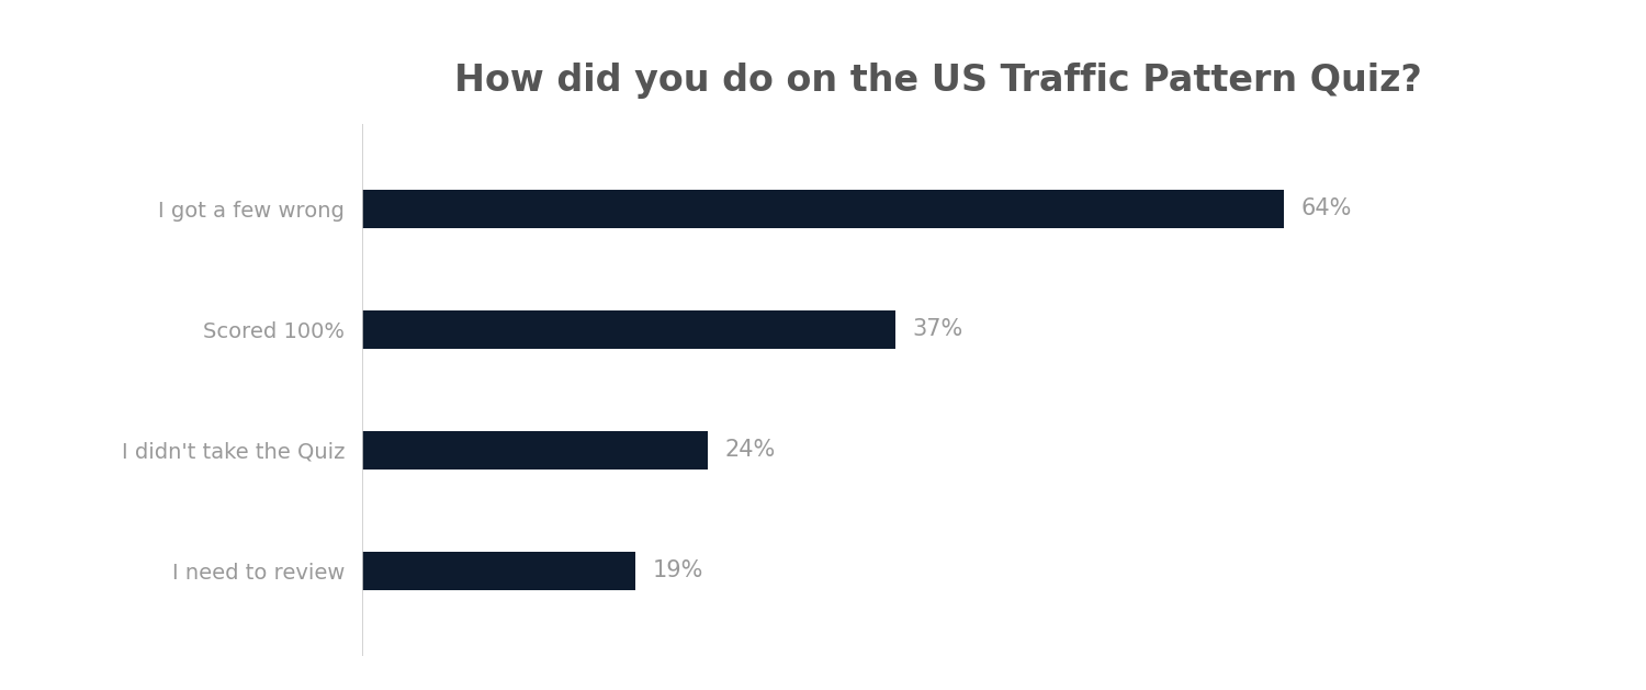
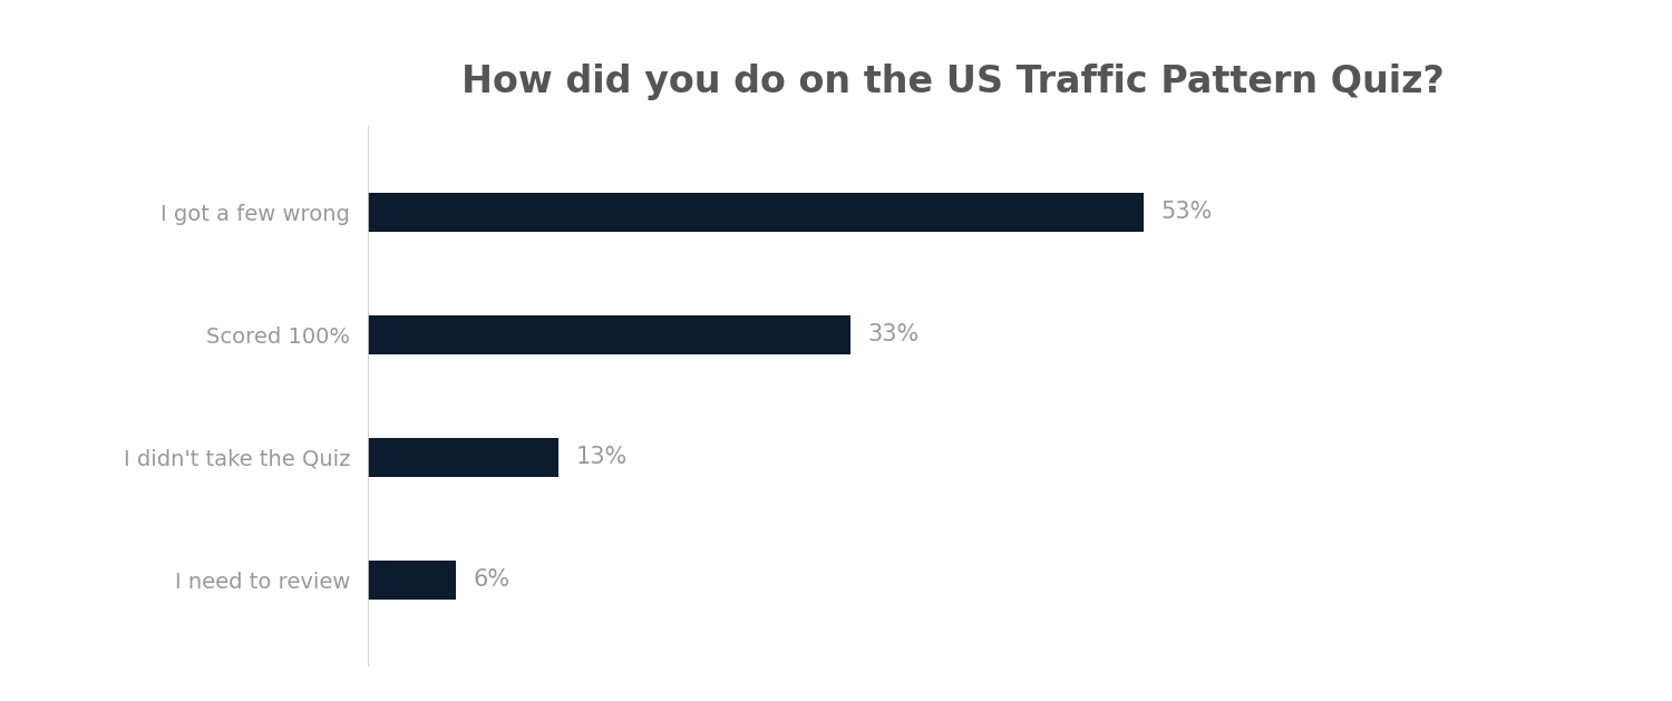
I got a few wrong: 64% -> 53%
Scored 100%: 37% -> 33%
I didn't take the Quiz: 24% -> 13%
I need to review: 19% -> 6%
